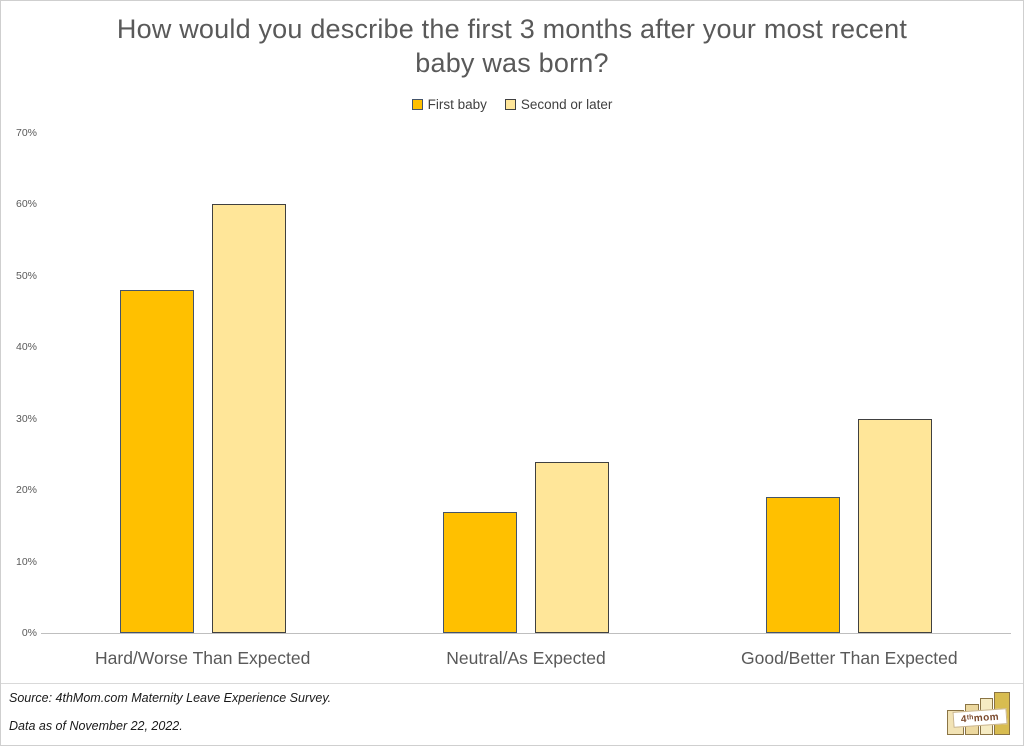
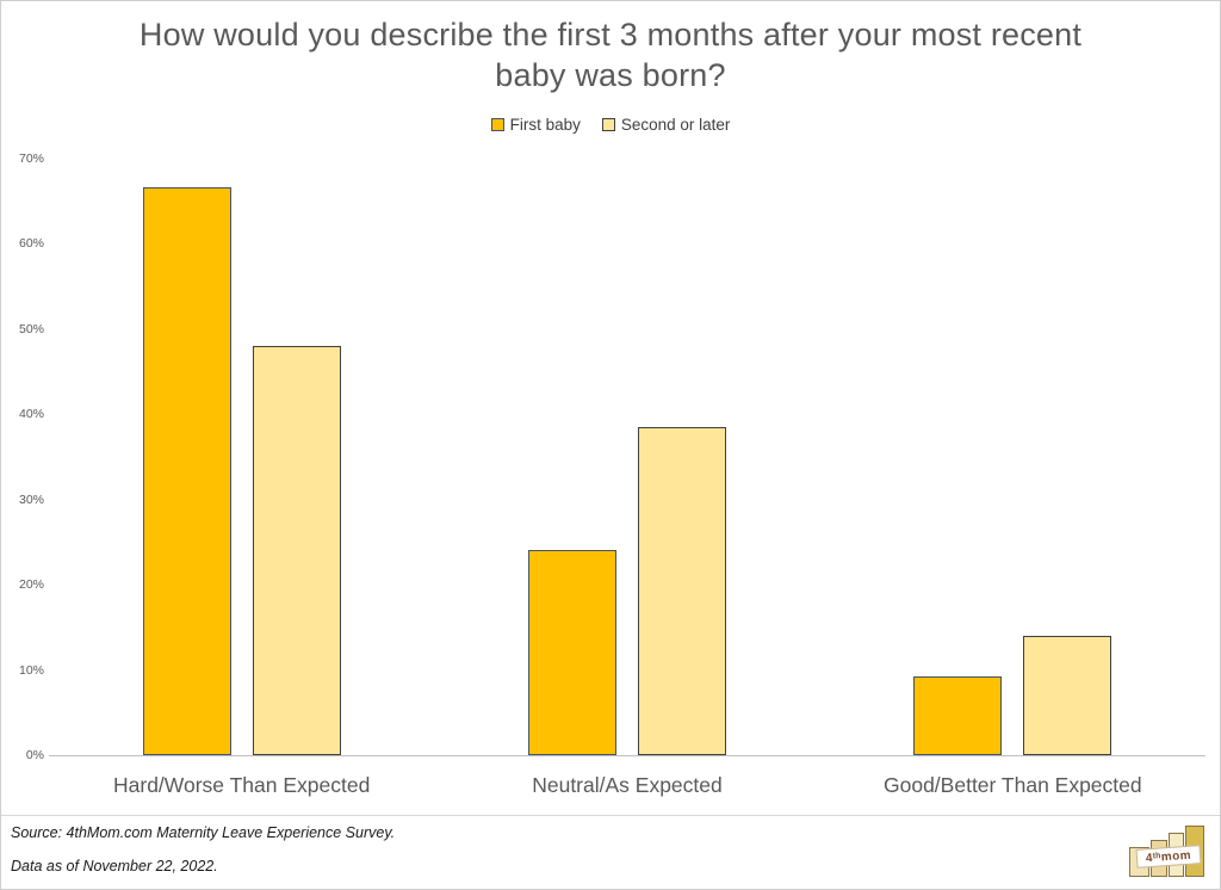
First baby/Hard/Worse Than Expected: 48% -> 67%
Second or later/Hard/Worse Than Expected: 60% -> 48%
First baby/Neutral/As Expected: 17% -> 24%
Second or later/Neutral/As Expected: 24% -> 38%
First baby/Good/Better Than Expected: 19% -> 9%
Second or later/Good/Better Than Expected: 30% -> 14%
